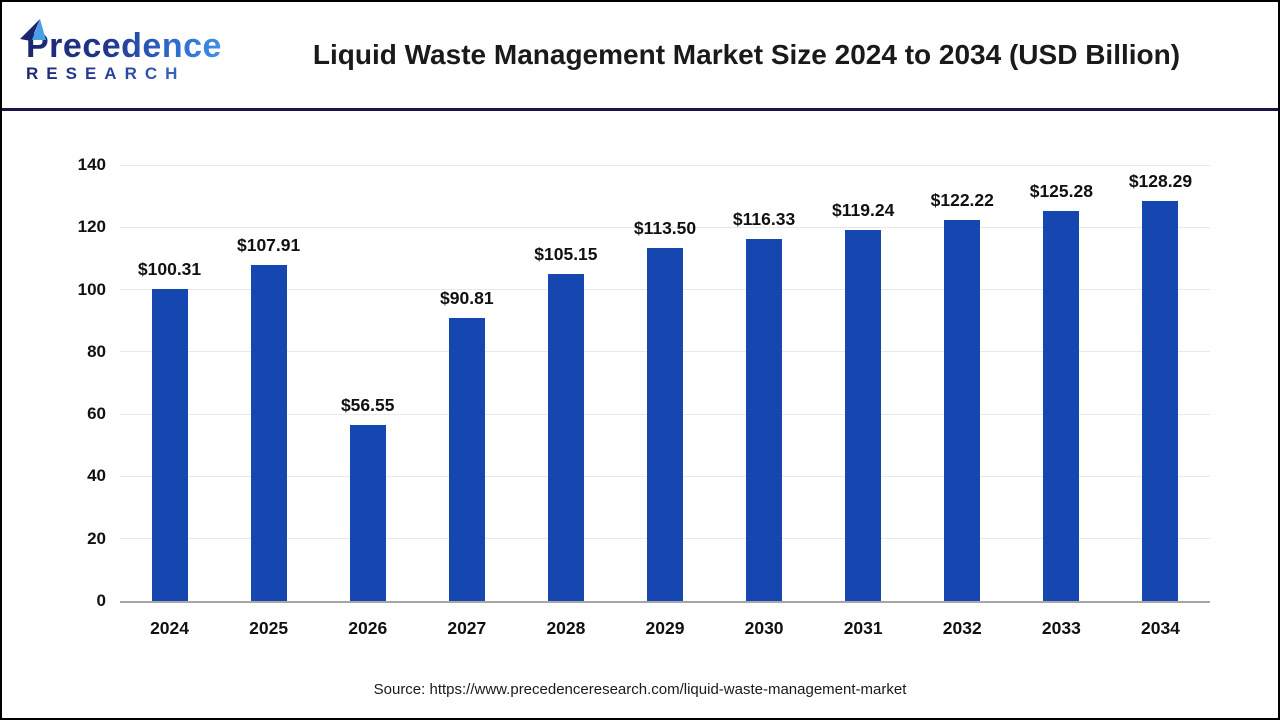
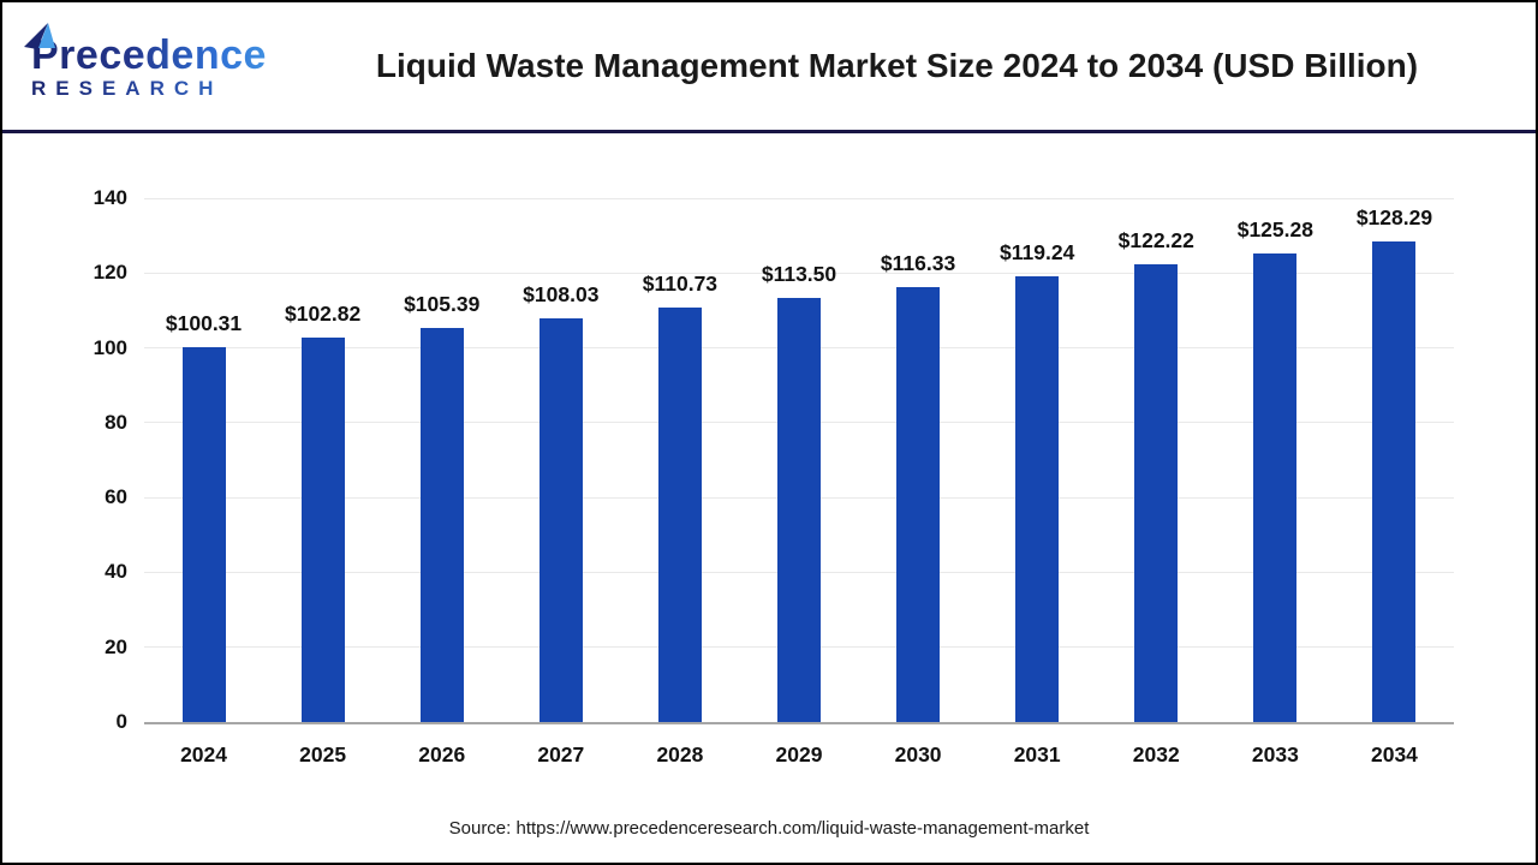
2025: $107.91 -> $102.82
2026: $56.55 -> $105.39
2027: $90.81 -> $108.03
2028: $105.15 -> $110.73
